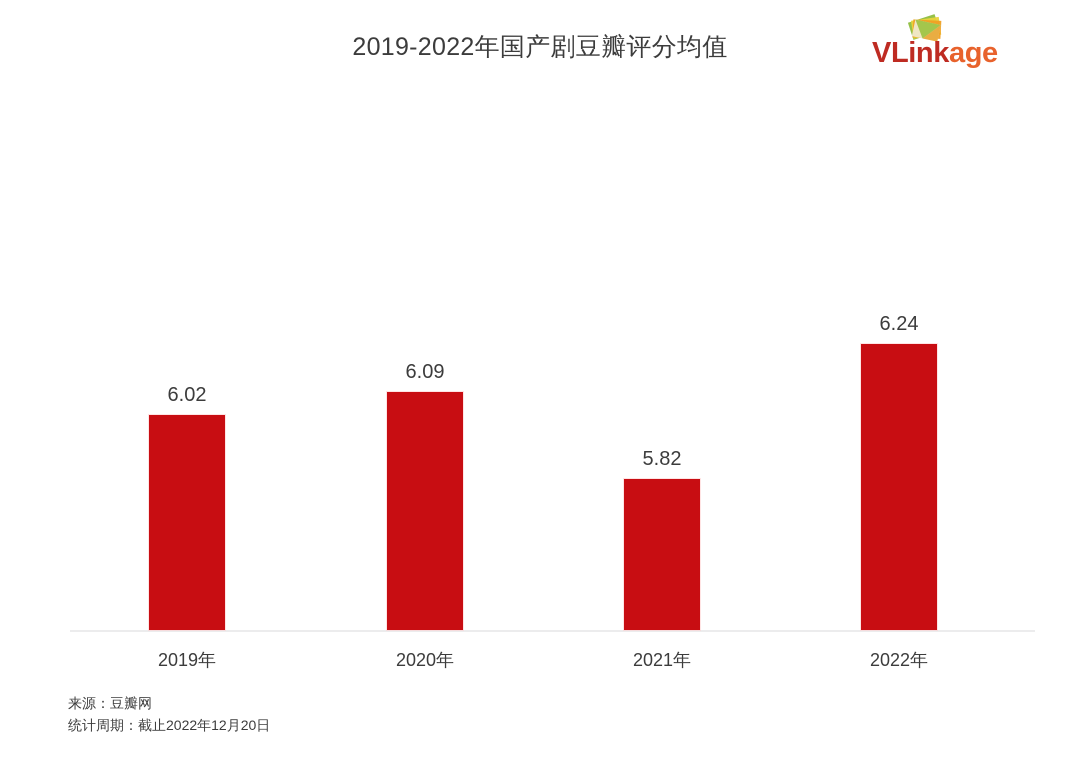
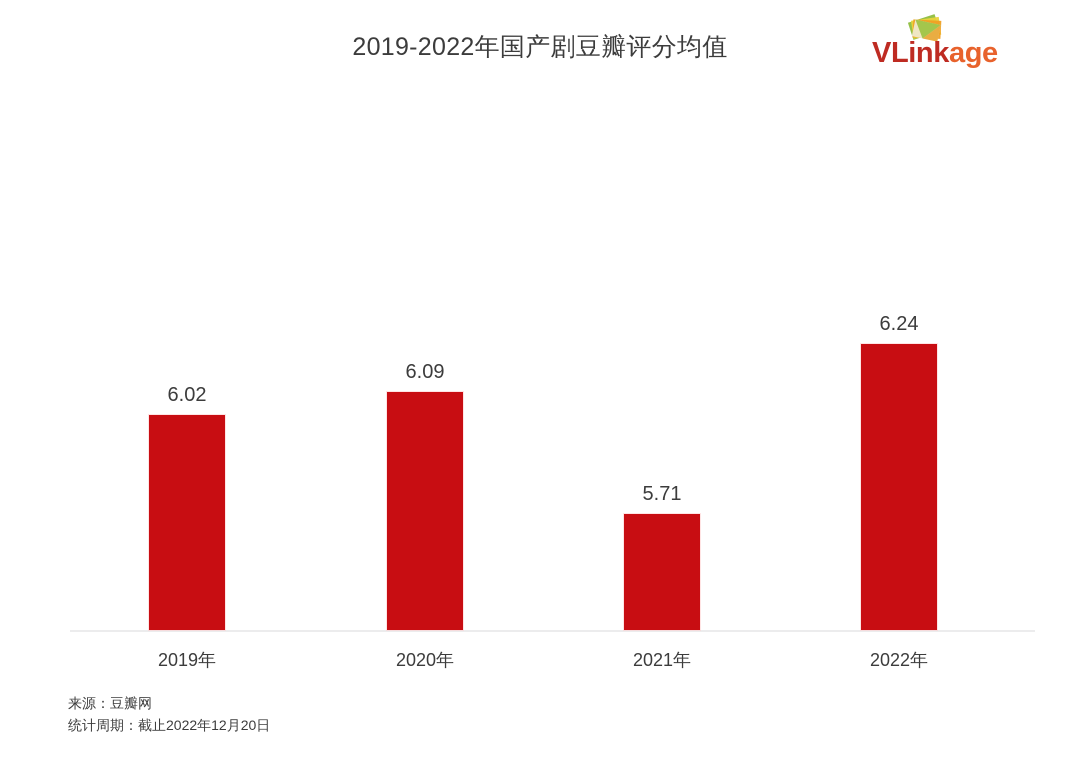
2021年: 5.82 -> 5.71
